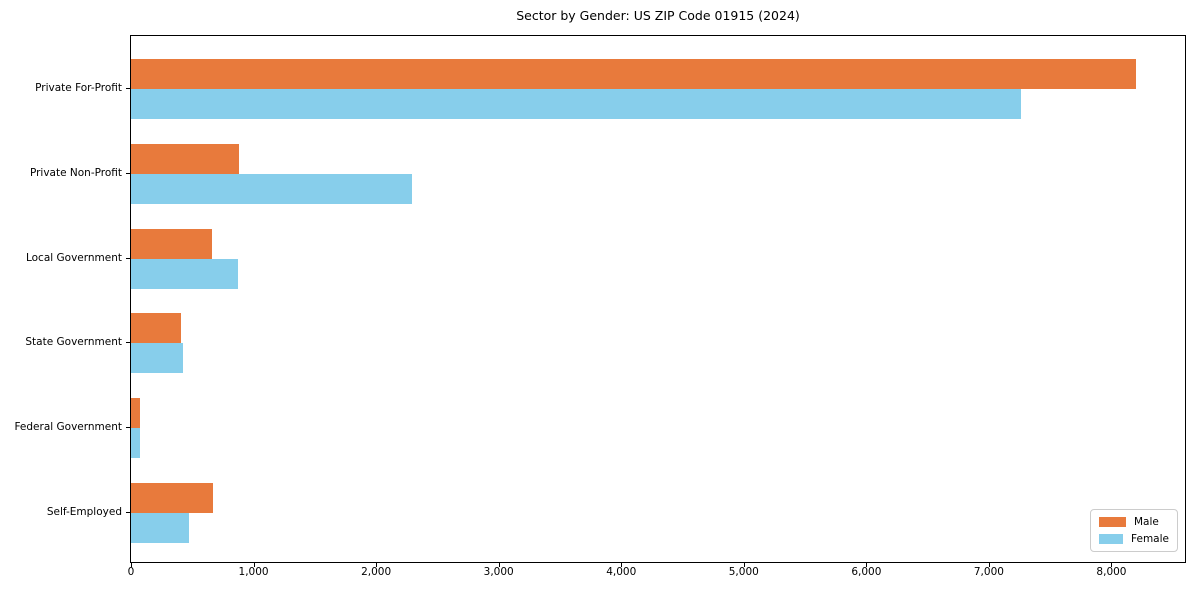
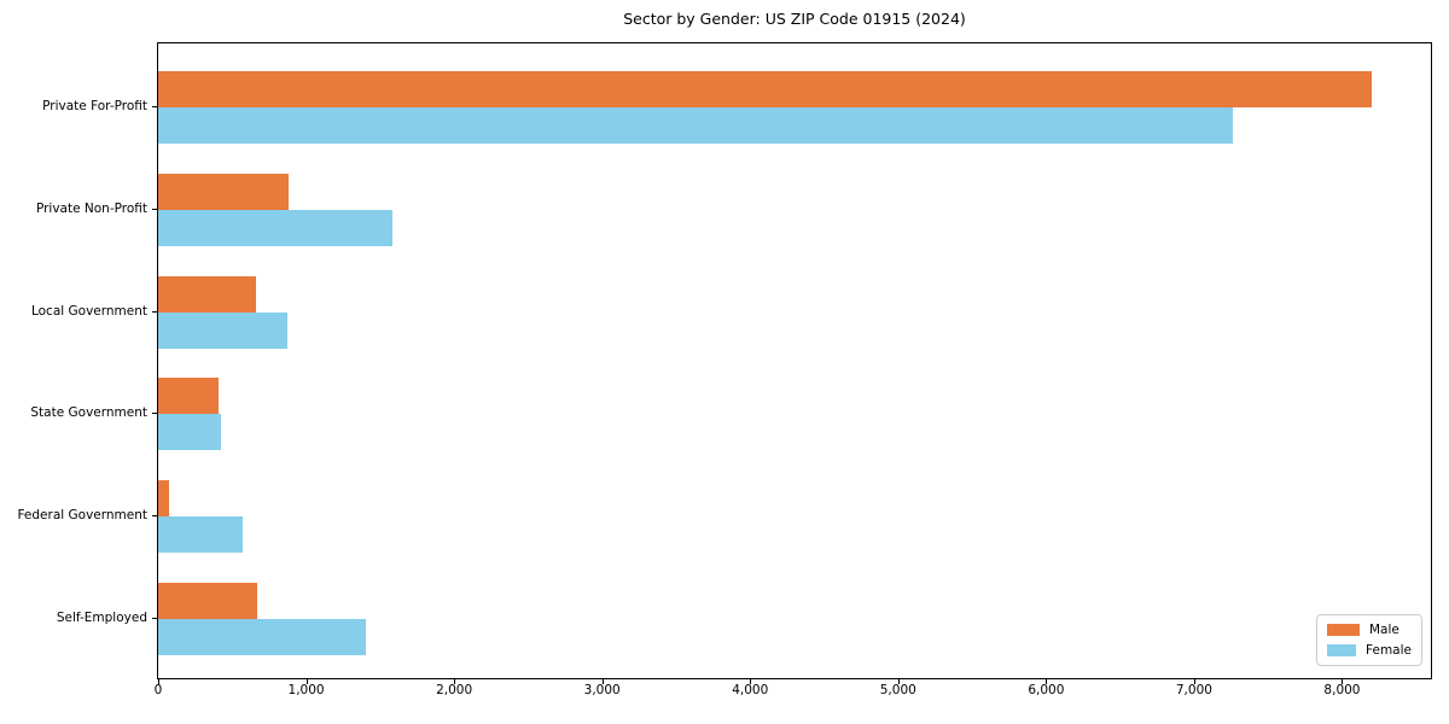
Female/Private Non-Profit: 2290 -> 1580
Female/Federal Government: 70 -> 570
Female/Self-Employed: 470 -> 1400
